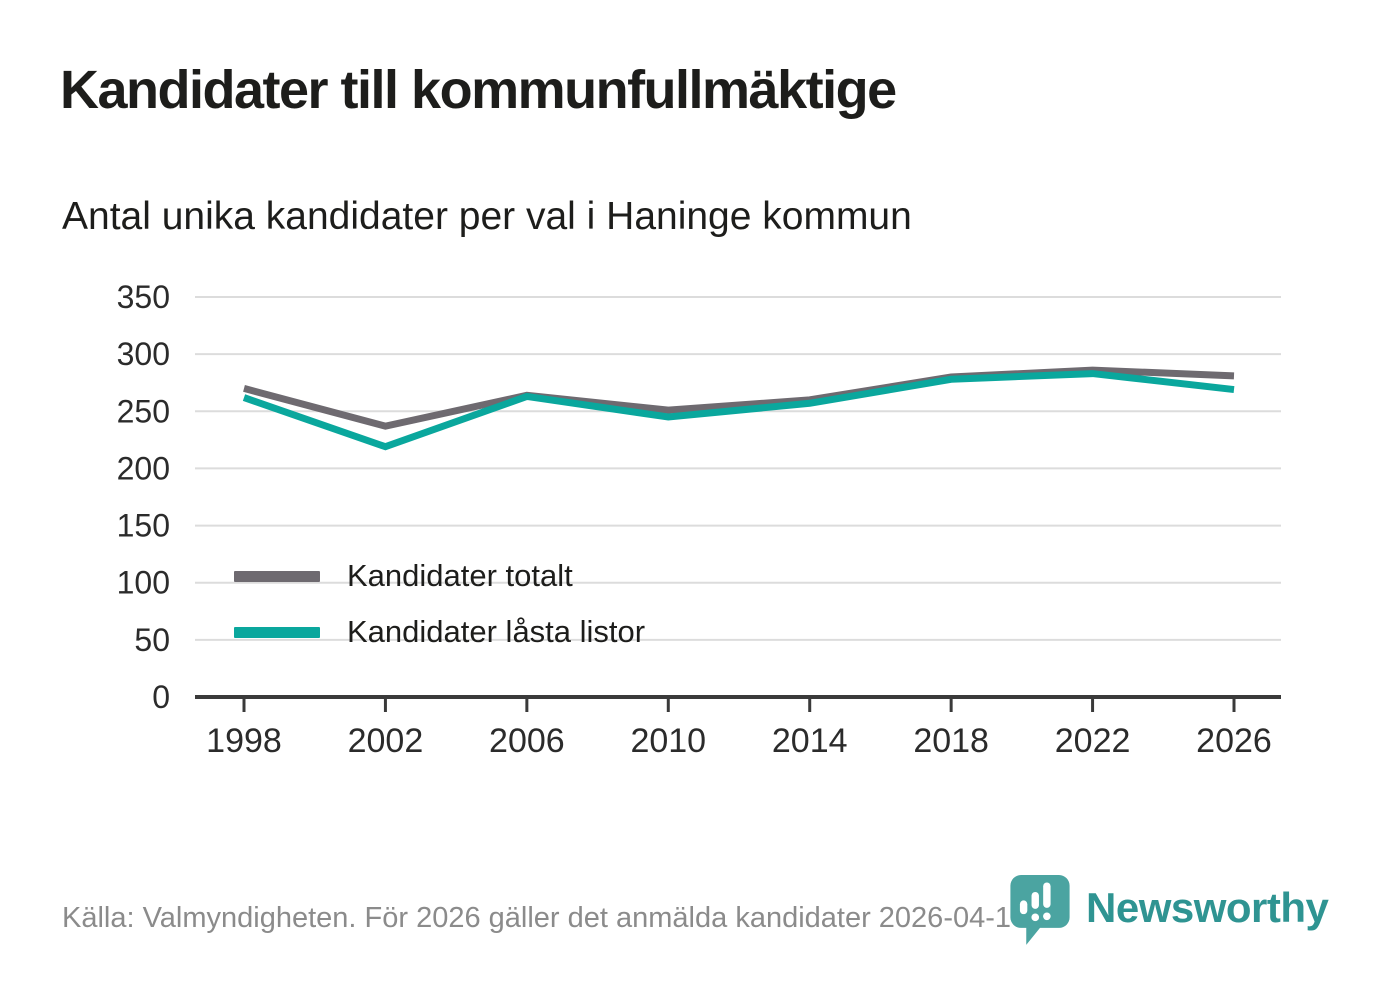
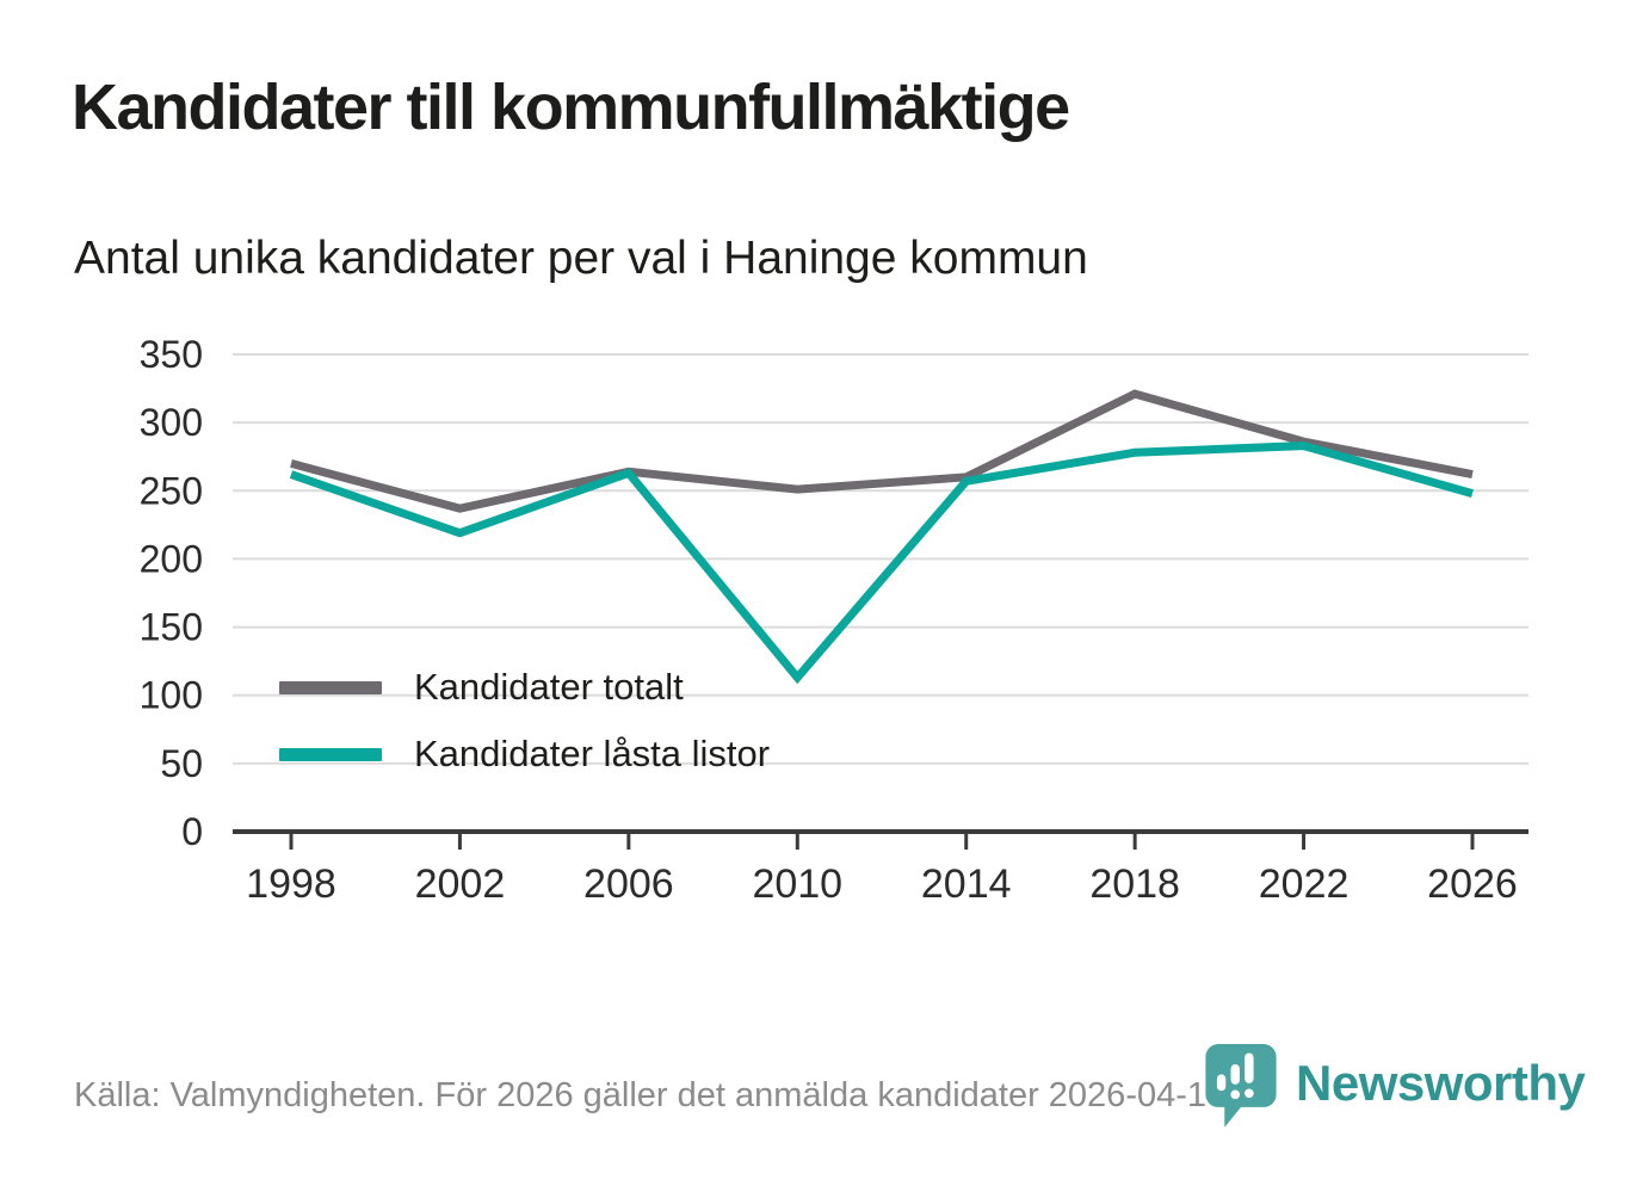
Kandidater låsta listor/2010: 245 -> 113
Kandidater totalt/2018: 280 -> 321
Kandidater totalt/2026: 281 -> 262
Kandidater låsta listor/2026: 269 -> 248
